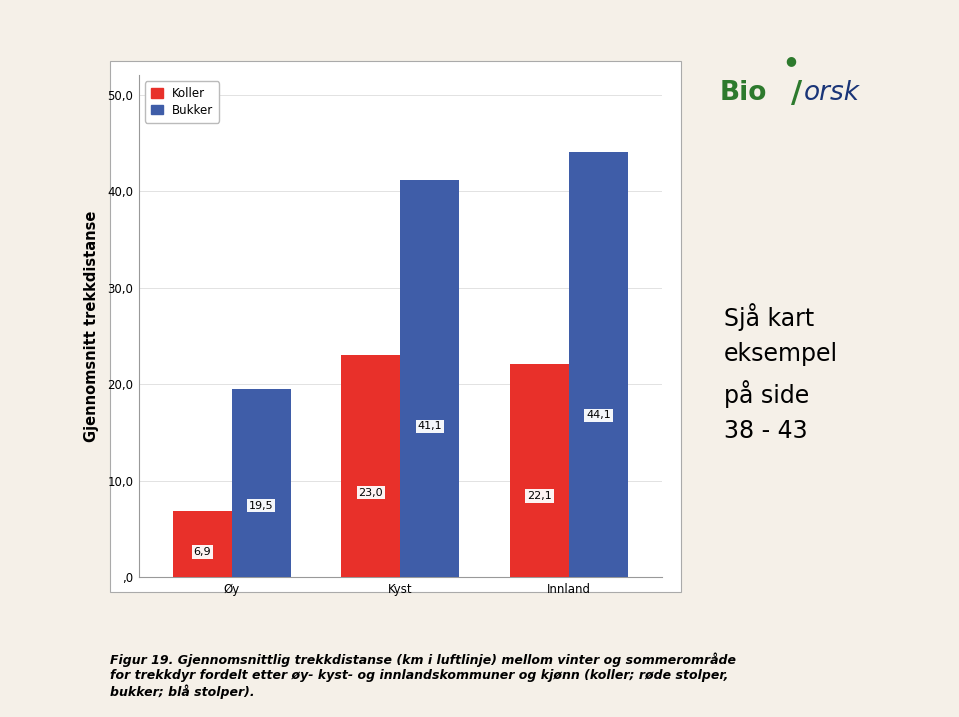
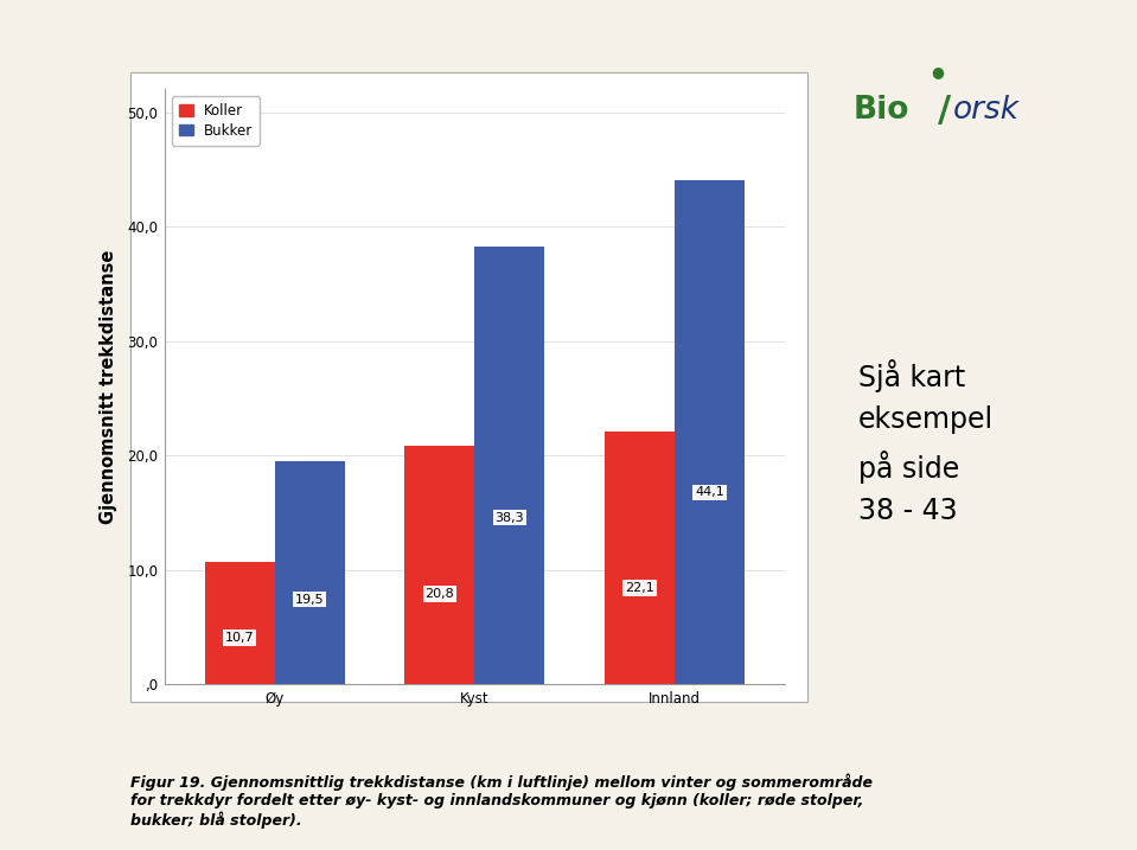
Koller/Øy: 6,9 -> 10,7
Koller/Kyst: 23,0 -> 20,8
Bukker/Kyst: 41,1 -> 38,3
